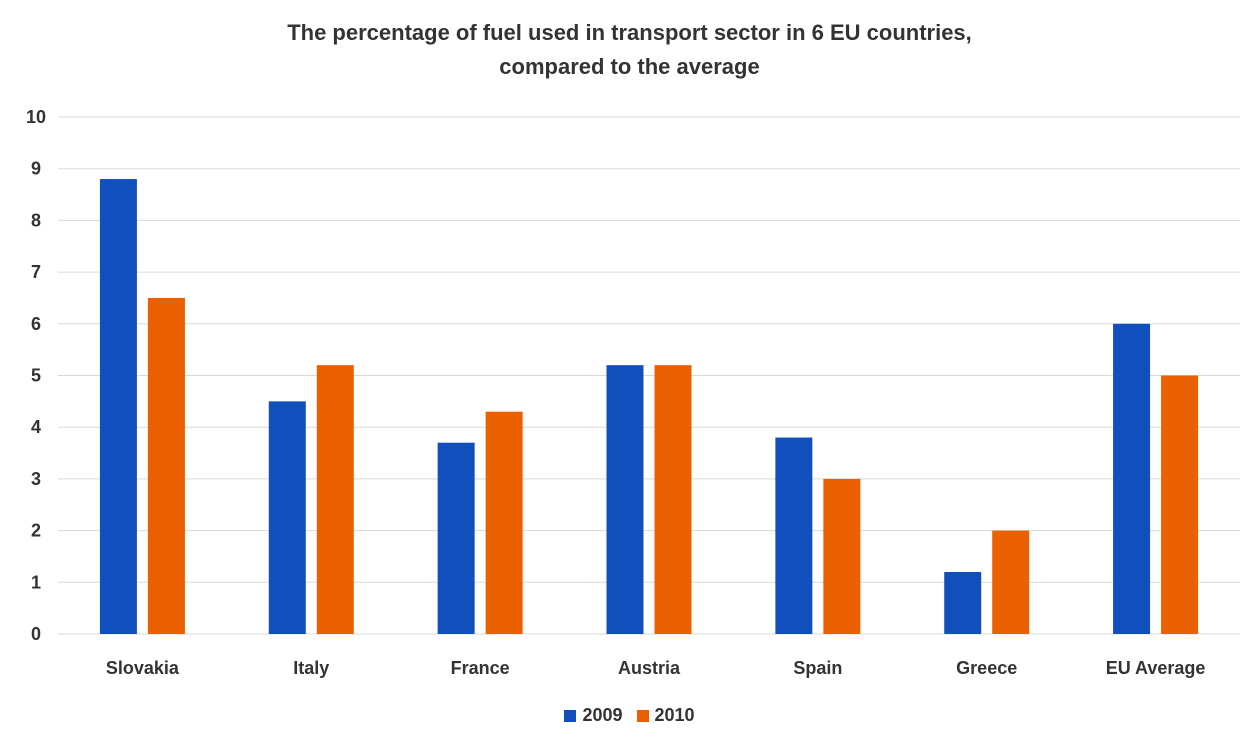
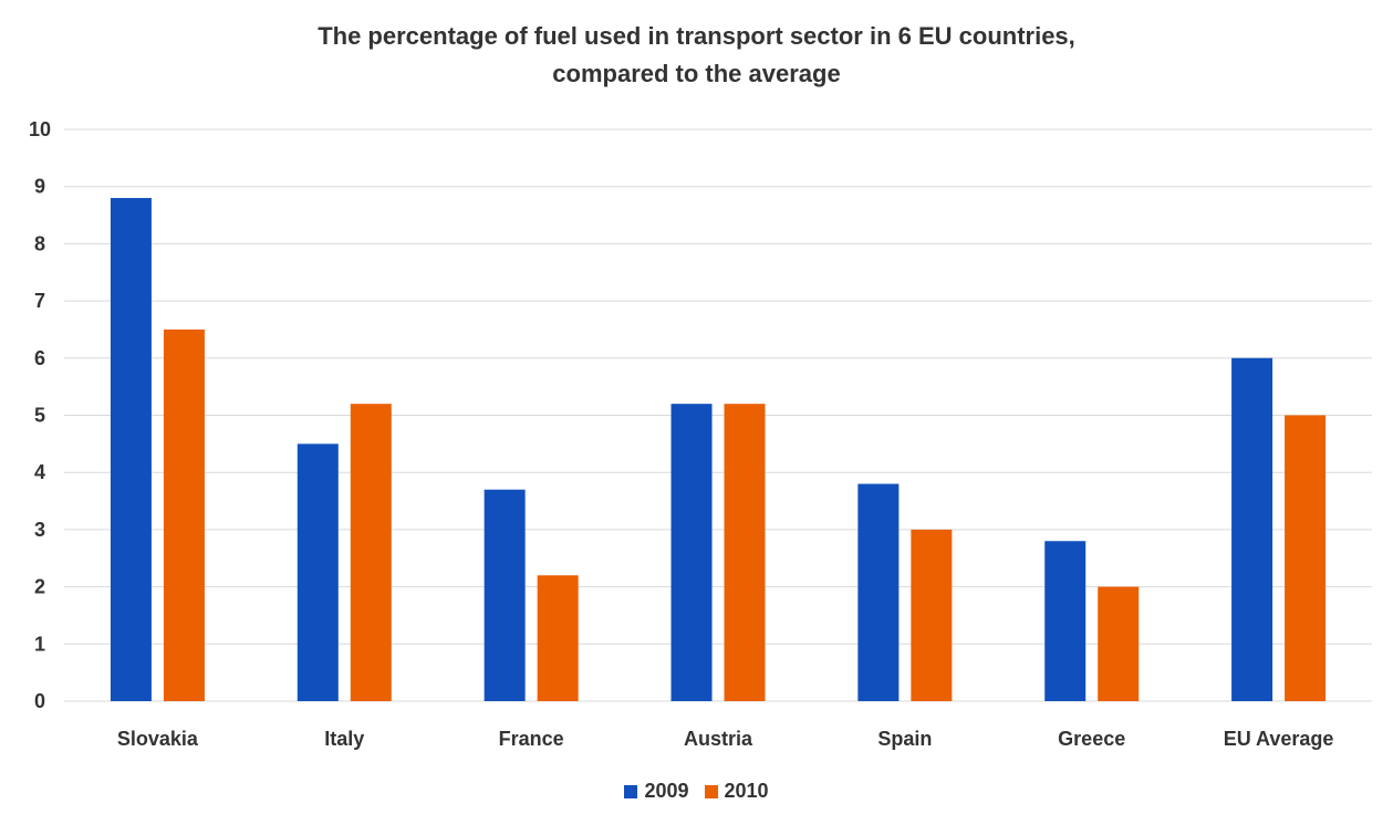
2010/France: 4.3 -> 2.2
2009/Greece: 1.2 -> 2.8
